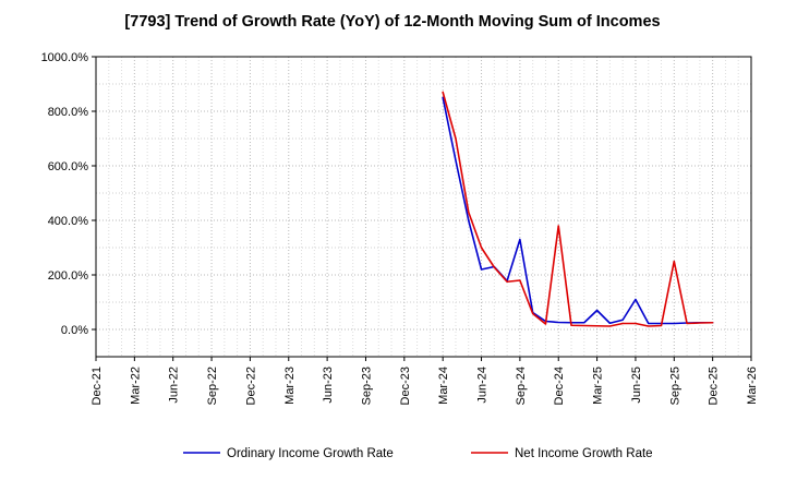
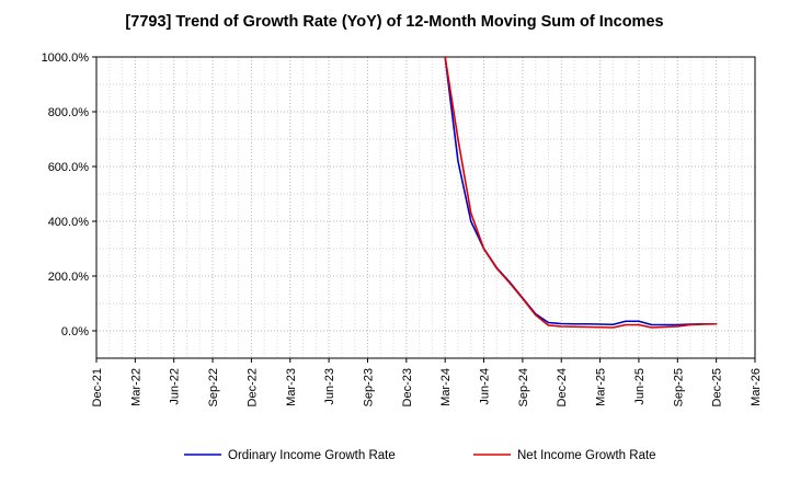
Ordinary Income Growth Rate/Mar-24: 850% -> 1000%
Net Income Growth Rate/Mar-24: 870% -> 1000%
Ordinary Income Growth Rate/Jun-24: 220% -> 300%
Ordinary Income Growth Rate/Sep-24: 330% -> 120%
Net Income Growth Rate/Sep-24: 180% -> 120%
Net Income Growth Rate/Dec-24: 380% -> 20%
Ordinary Income Growth Rate/Mar-25: 70% -> 20%
Ordinary Income Growth Rate/Jun-25: 110% -> 40%
Net Income Growth Rate/Sep-25: 250% -> 20%
